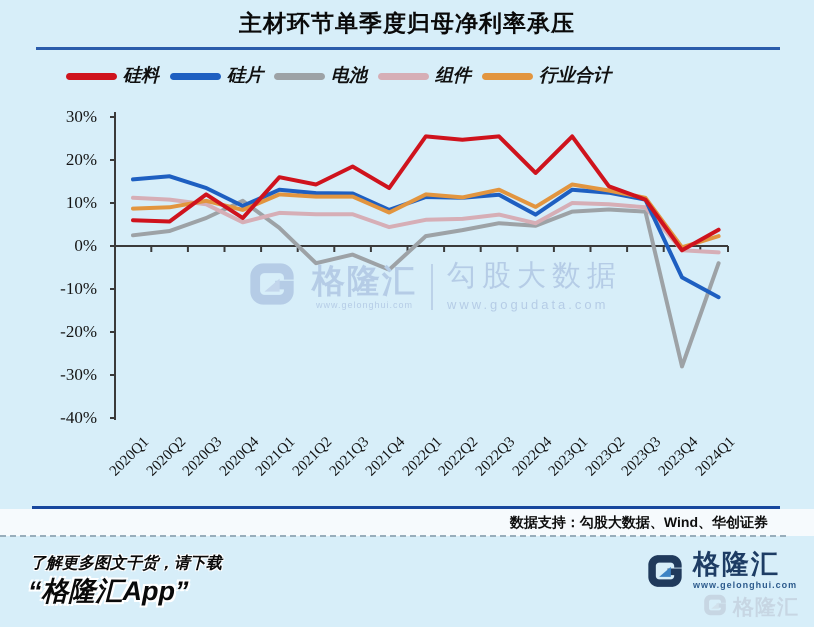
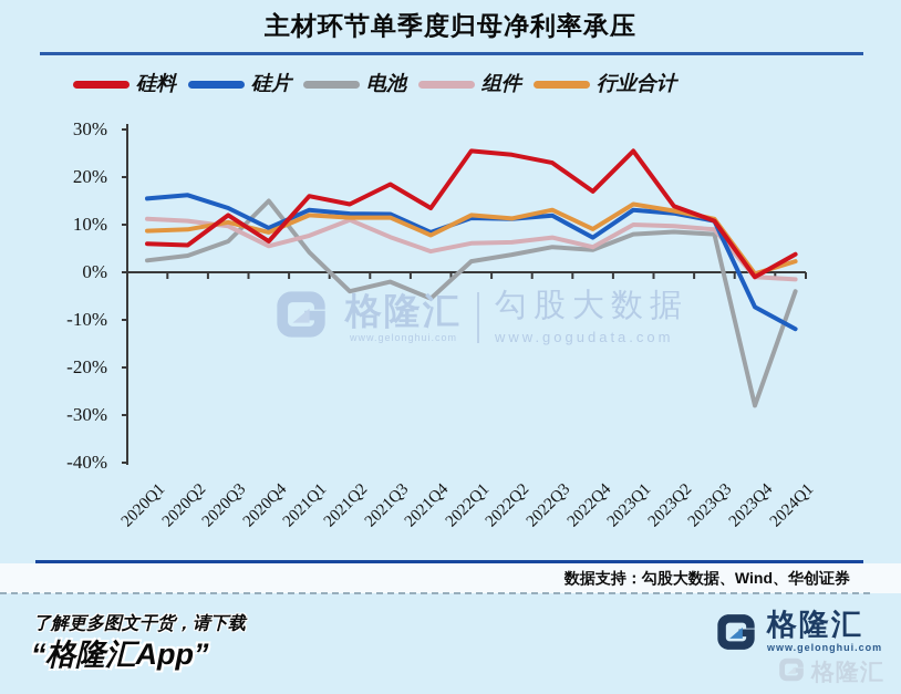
电池/2020Q4: 10% -> 15%
组件/2021Q2: 7% -> 11%
硅料/2022Q3: 26% -> 23%
